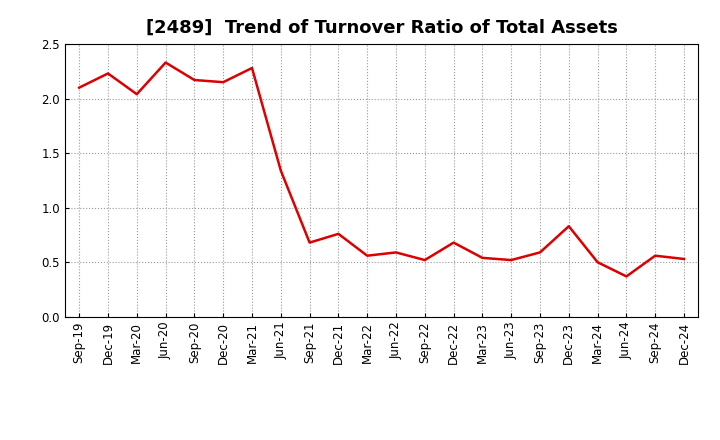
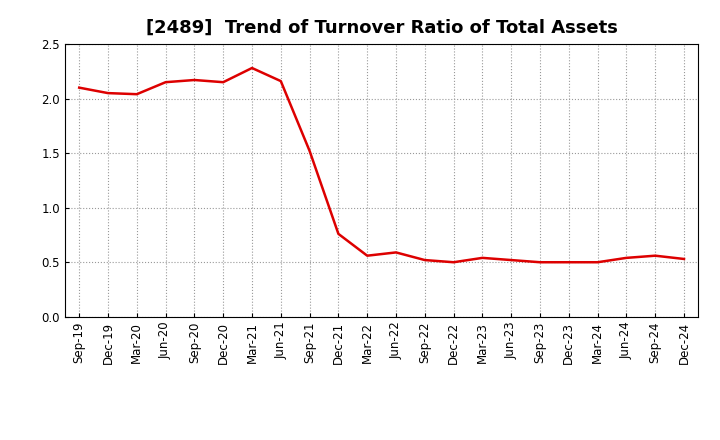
Dec-19: 2.23 -> 2.05
Jun-20: 2.33 -> 2.15
Jun-21: 1.34 -> 2.16
Sep-21: 0.68 -> 1.52
Dec-22: 0.68 -> 0.50
Sep-23: 0.59 -> 0.50
Dec-23: 0.83 -> 0.50
Jun-24: 0.37 -> 0.54
